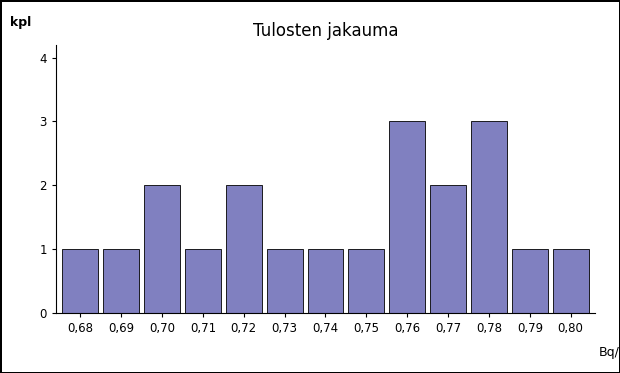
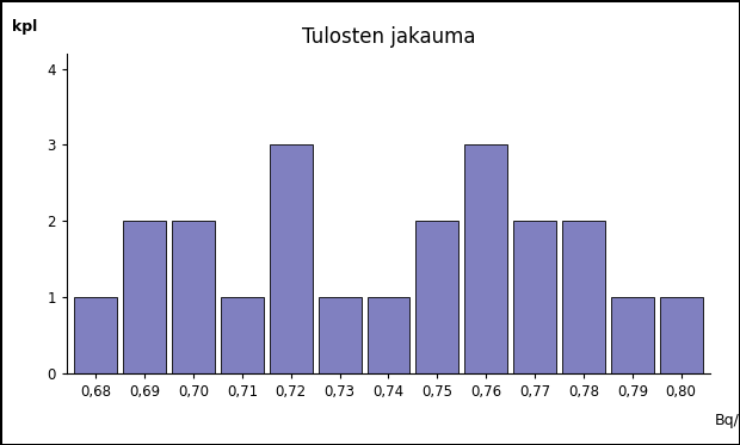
0,69: 1 -> 2
0,72: 2 -> 3
0,75: 1 -> 2
0,78: 3 -> 2
